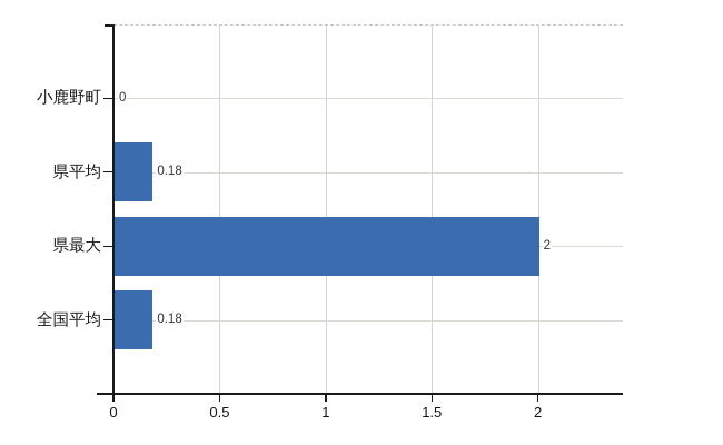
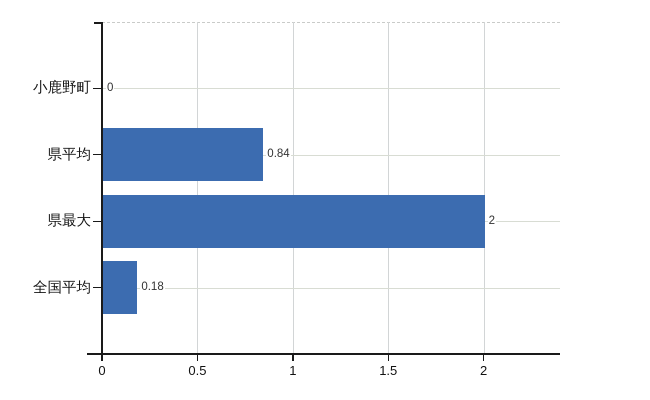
県平均: 0.18 -> 0.84
